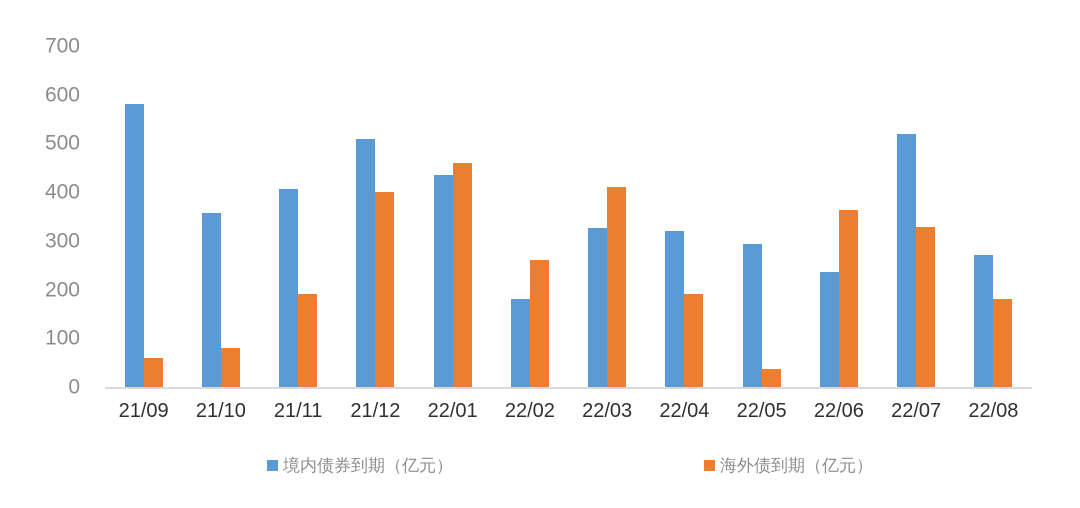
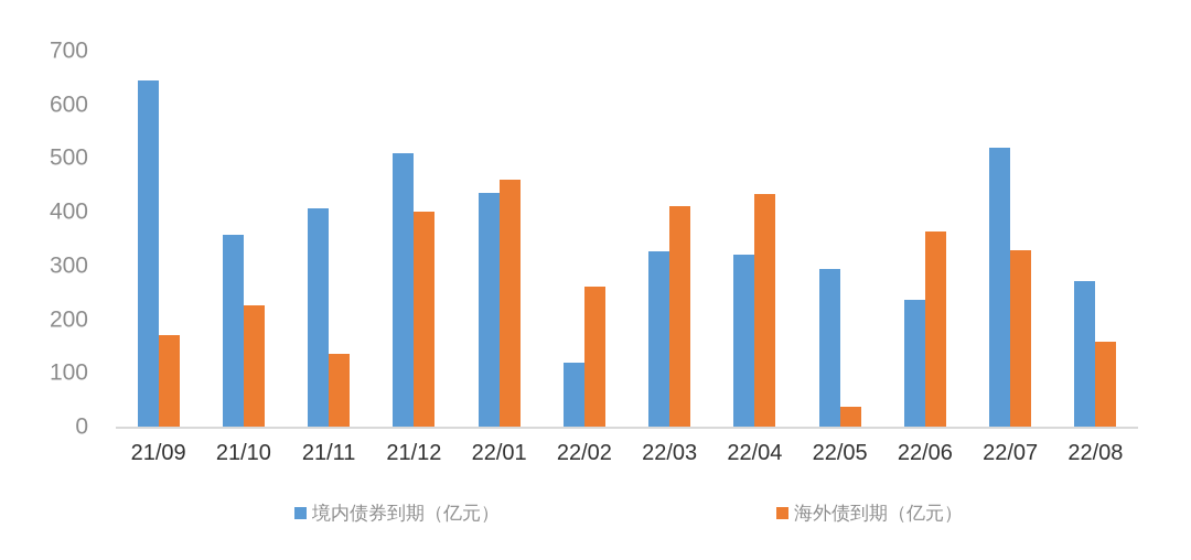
境内债券到期（亿元）/21/09: 580 -> 640
海外债到期（亿元）/21/09: 60 -> 170
海外债到期（亿元）/21/10: 80 -> 220
海外债到期（亿元）/21/11: 190 -> 140
境内债券到期（亿元）/22/02: 180 -> 120
海外债到期（亿元）/22/04: 190 -> 430
海外债到期（亿元）/22/08: 180 -> 160
